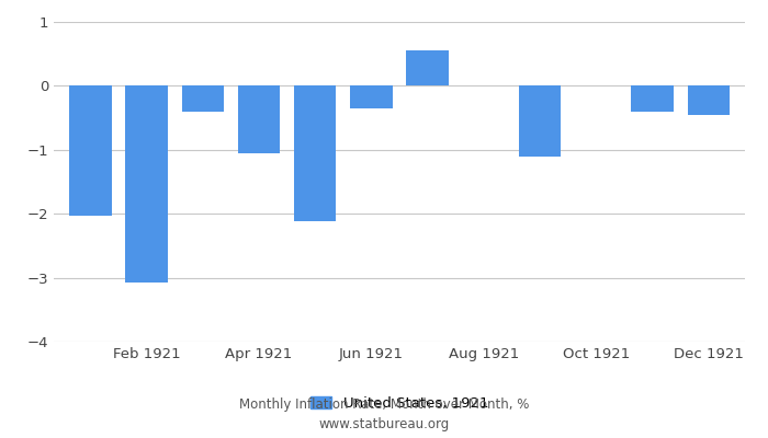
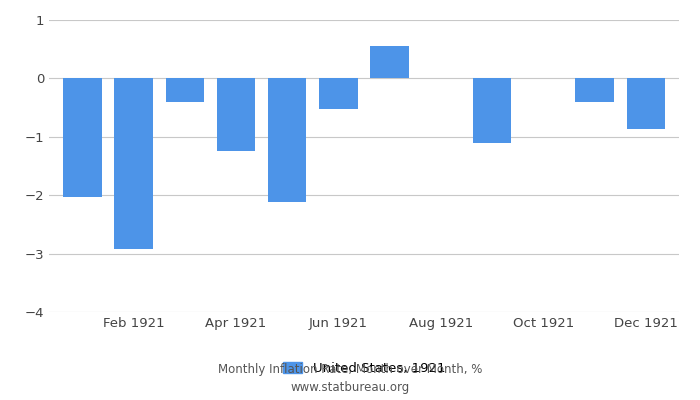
Feb 1921: -3.07 -> -2.92
Apr 1921: -1.05 -> -1.24
Jun 1921: -0.35 -> -0.52
Dec 1921: -0.45 -> -0.86
